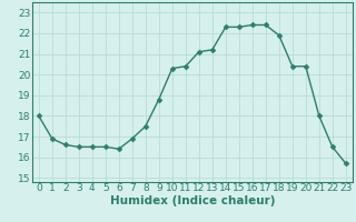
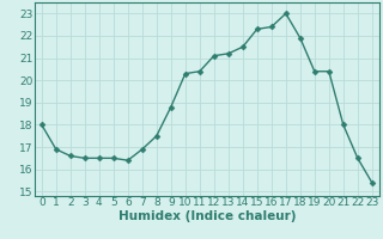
14: 22.3 -> 21.5
17: 22.4 -> 23.0
23: 15.7 -> 15.4
